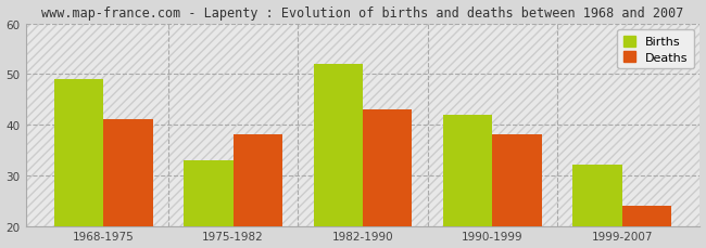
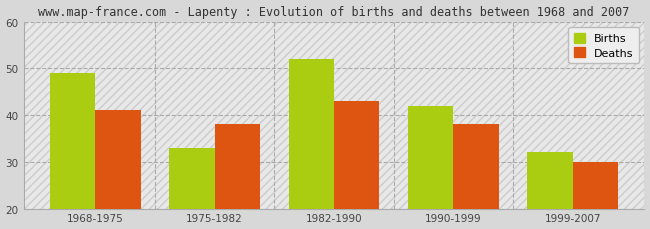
Deaths/1999-2007: 24 -> 30
